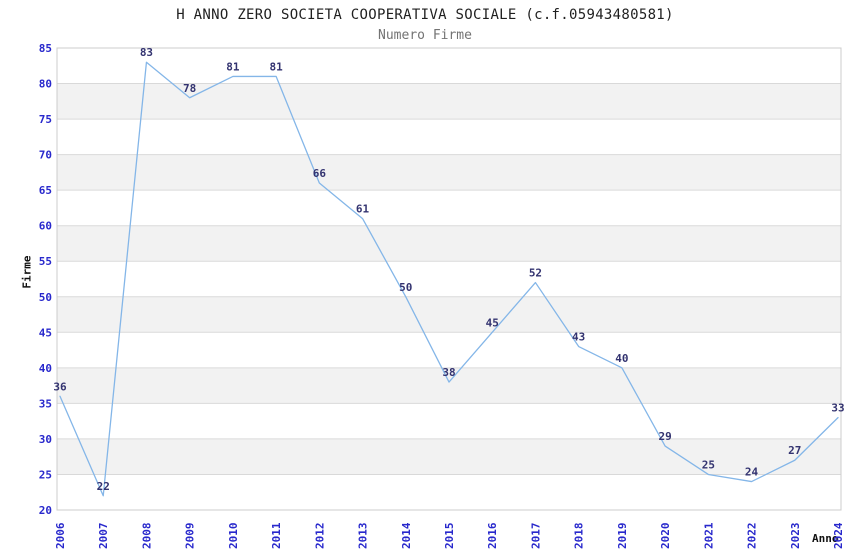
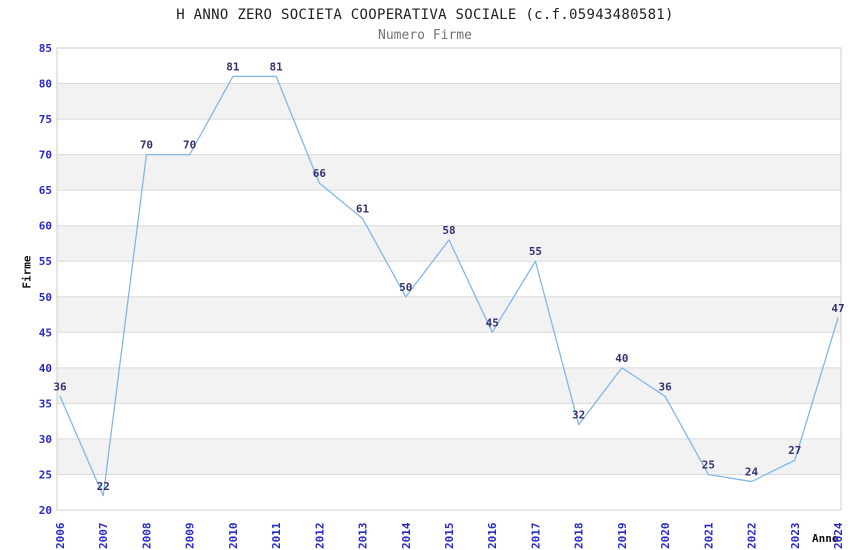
2008: 83 -> 70
2009: 78 -> 70
2015: 38 -> 58
2017: 52 -> 55
2018: 43 -> 32
2020: 29 -> 36
2024: 33 -> 47
